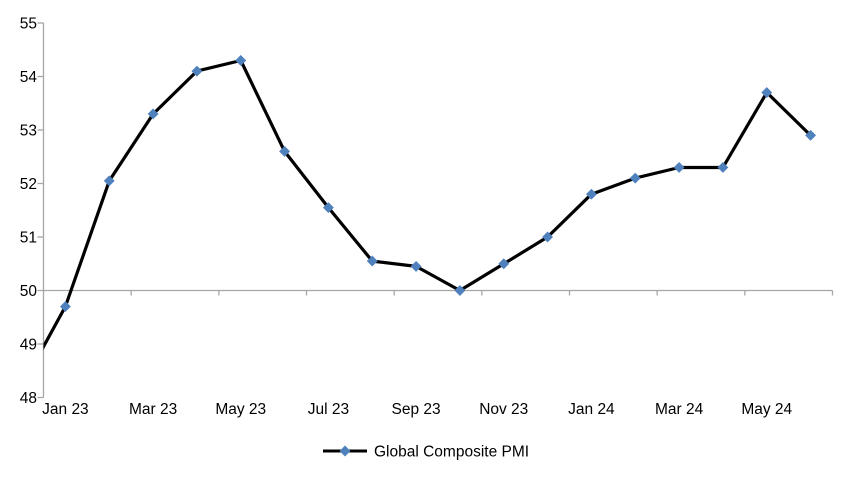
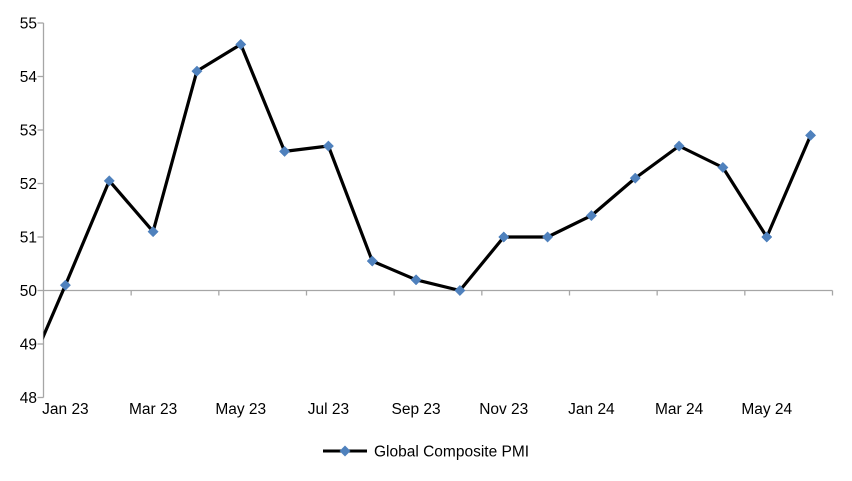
Jan 23: 49.7 -> 50.1
Mar 23: 53.3 -> 51.1
May 23: 54.3 -> 54.6
Jul 23: 51.5 -> 52.7
Sep 23: 50.5 -> 50.2
Nov 23: 50.5 -> 51.0
Jan 24: 51.8 -> 51.4
Mar 24: 52.3 -> 52.7
May 24: 53.7 -> 51.0
